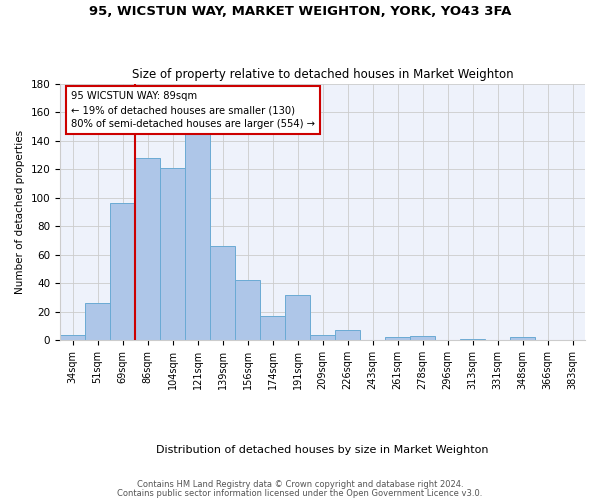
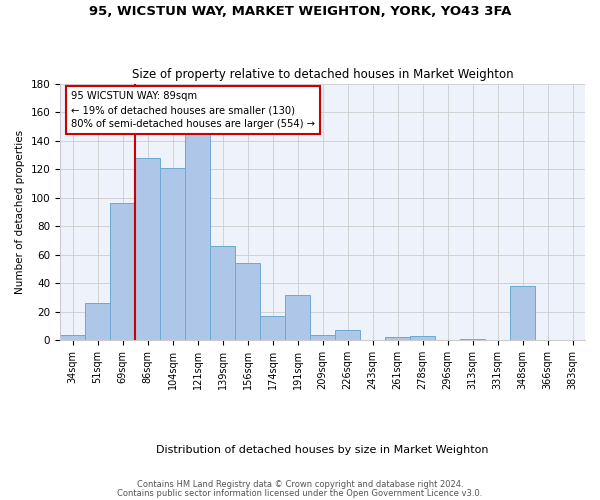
156sqm: 42 -> 54
348sqm: 2 -> 38
